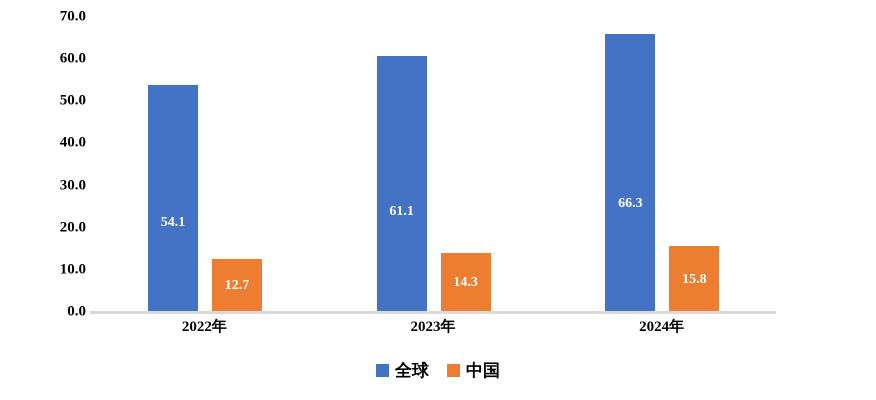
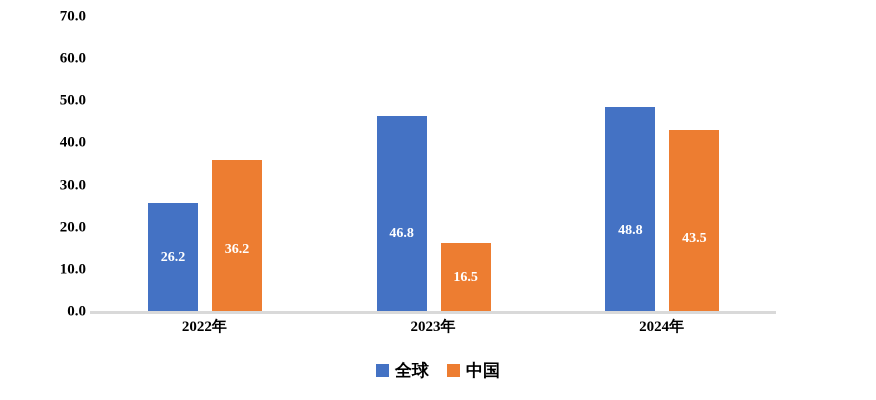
全球/2022年: 54.1 -> 26.2
中国/2022年: 12.7 -> 36.2
全球/2023年: 61.1 -> 46.8
中国/2023年: 14.3 -> 16.5
全球/2024年: 66.3 -> 48.8
中国/2024年: 15.8 -> 43.5
